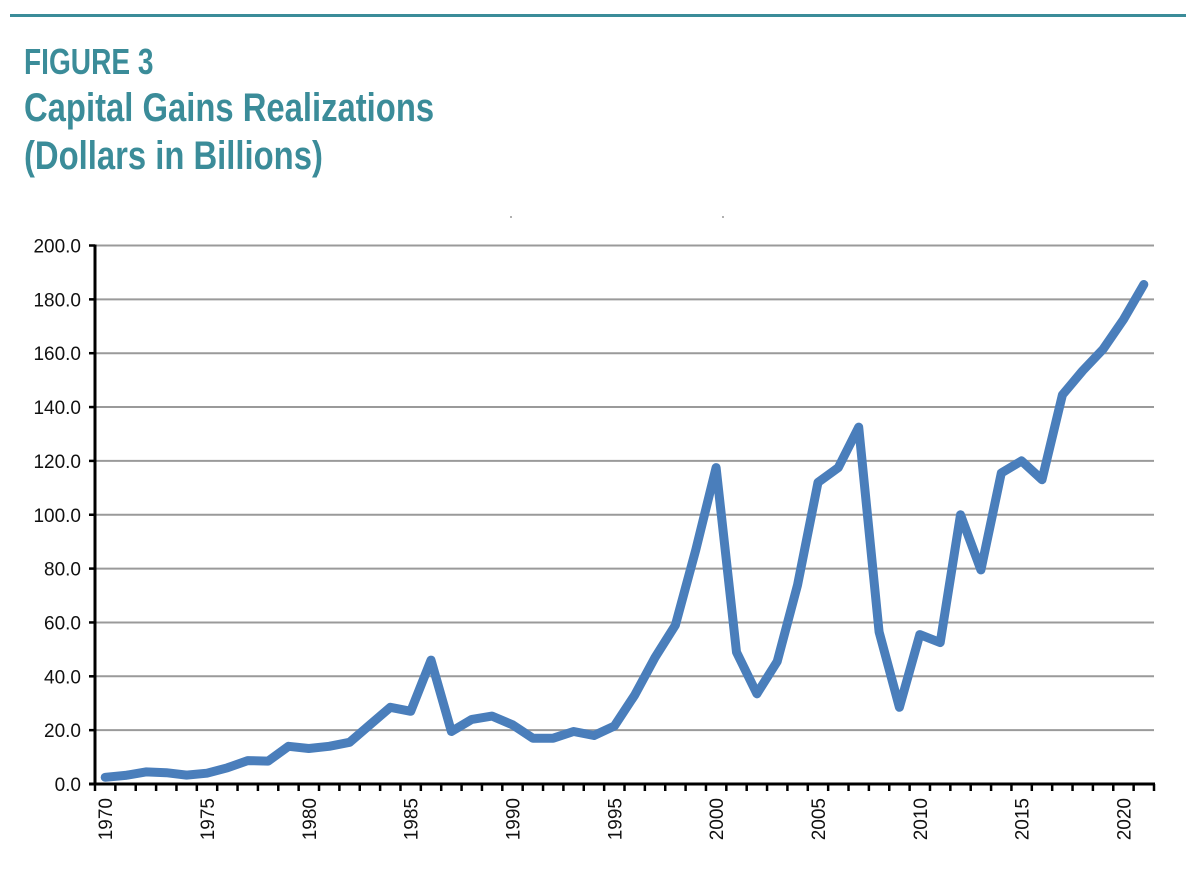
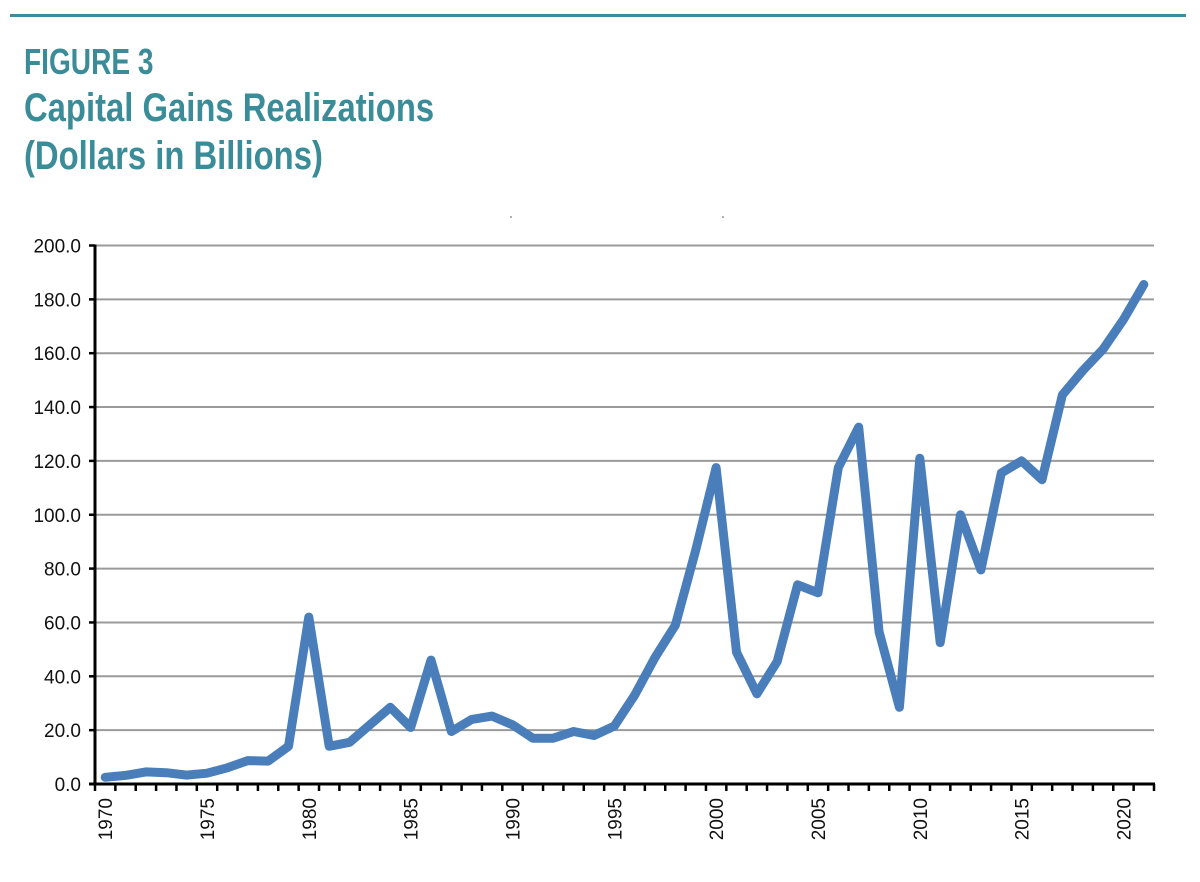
1980: 13 -> 62
1985: 27 -> 21
2005: 112 -> 71
2010: 56 -> 121
